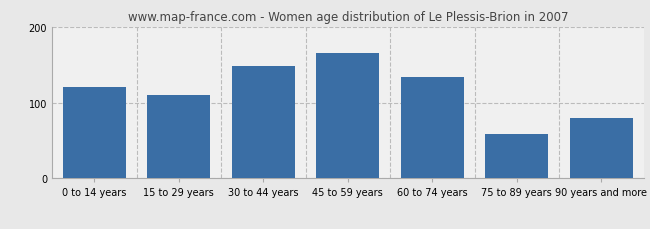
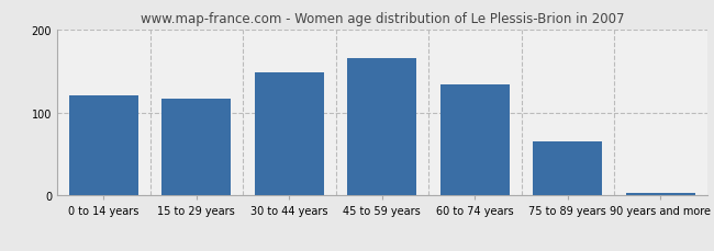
15 to 29 years: 110 -> 117
75 to 89 years: 58 -> 65
90 years and more: 80 -> 3
